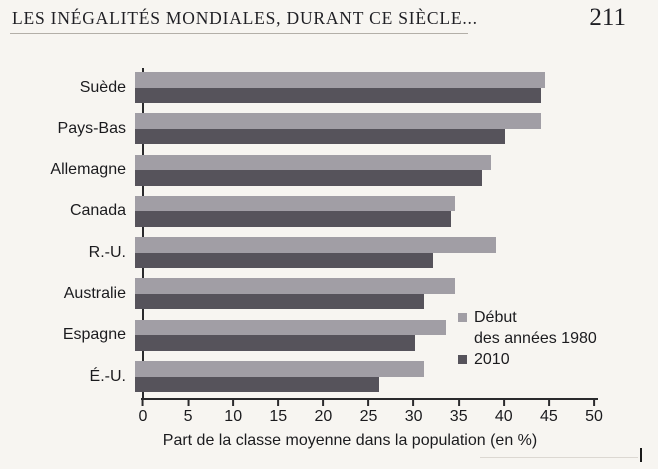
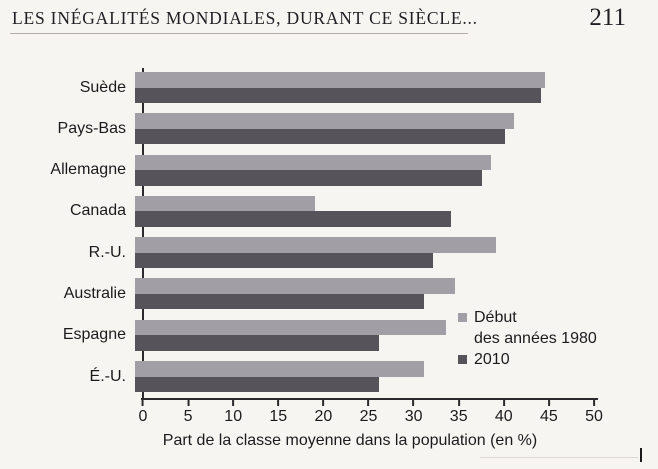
Début des années 1980/Pays-Bas: 45 -> 42
Début des années 1980/Canada: 36 -> 20
2010/Espagne: 31 -> 27
